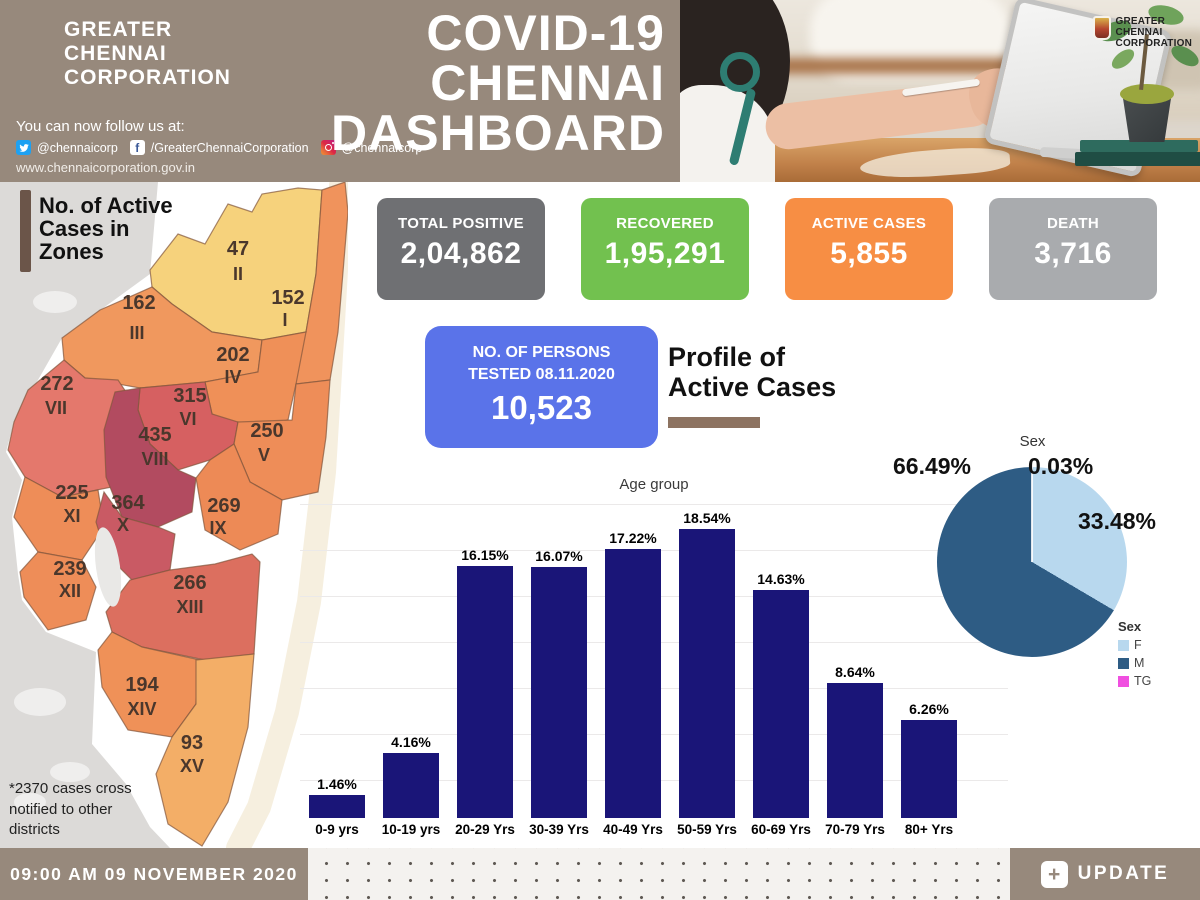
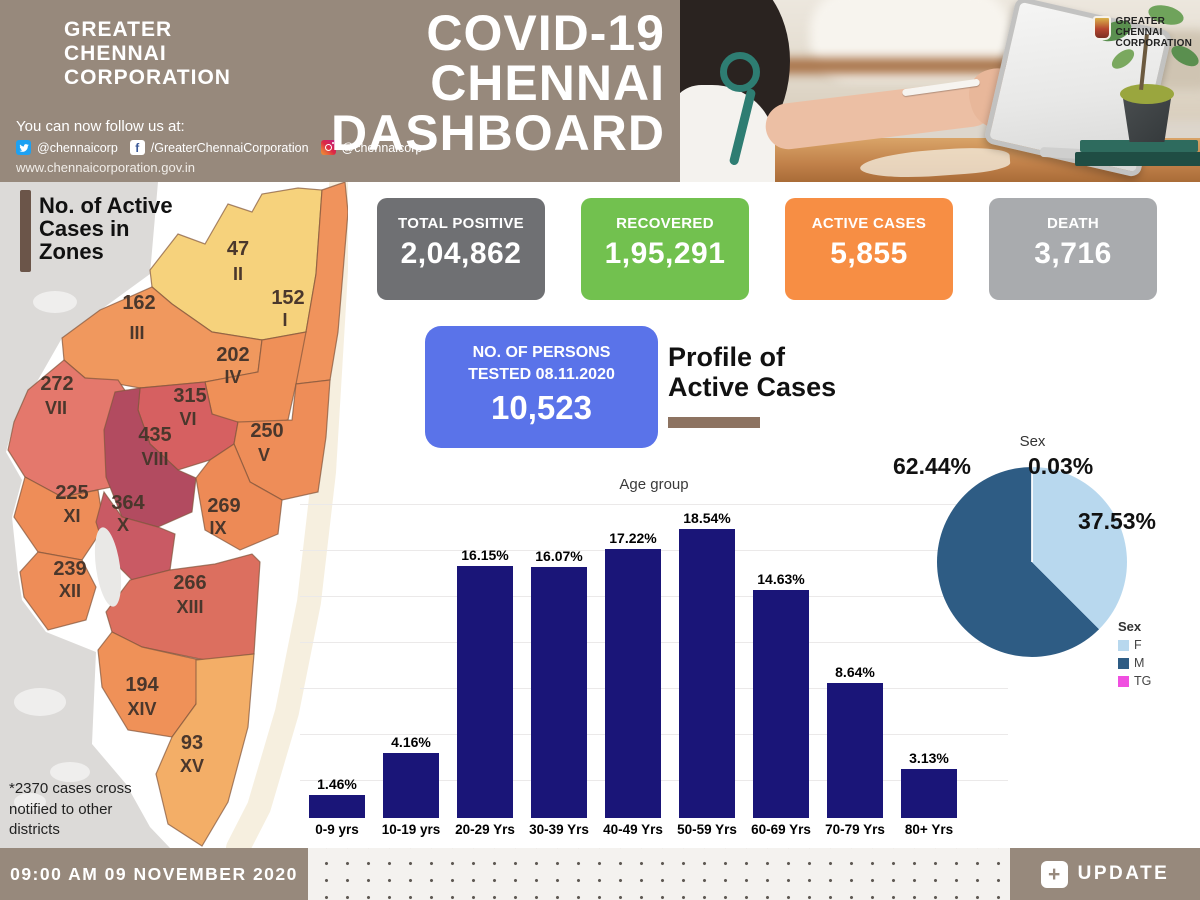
Age group/80+ Yrs: 6.26% -> 3.13%
Sex/F: 33.48% -> 37.53%
Sex/M: 66.49% -> 62.44%
